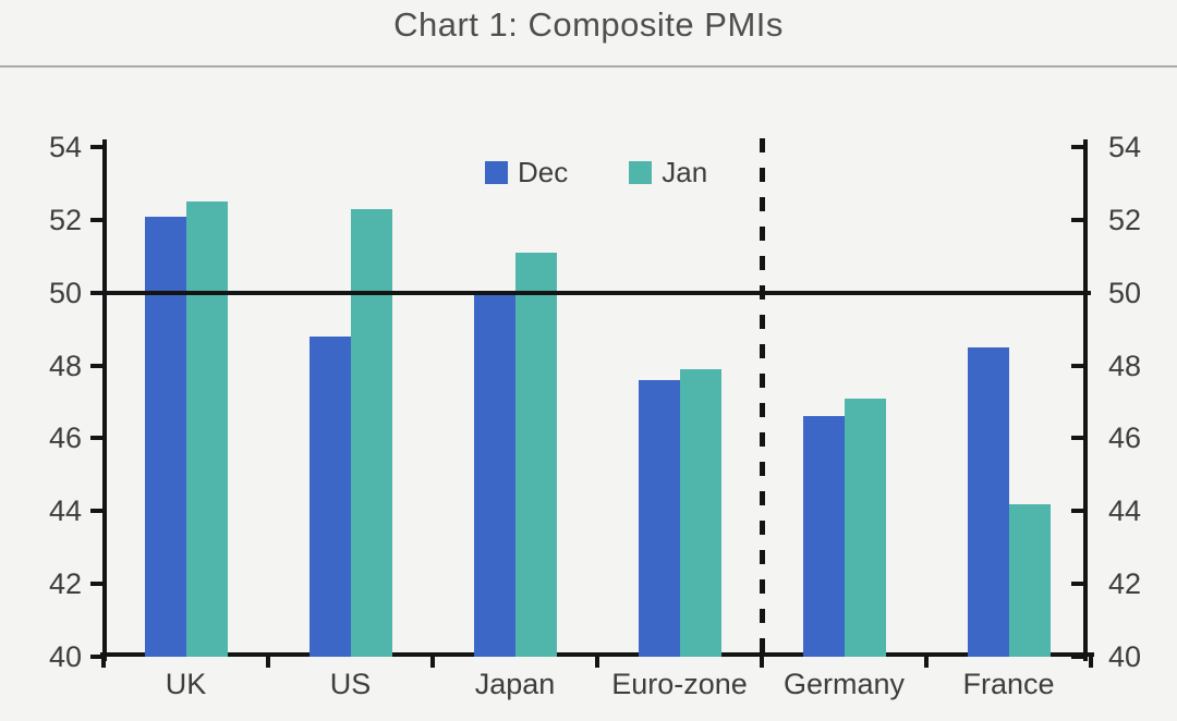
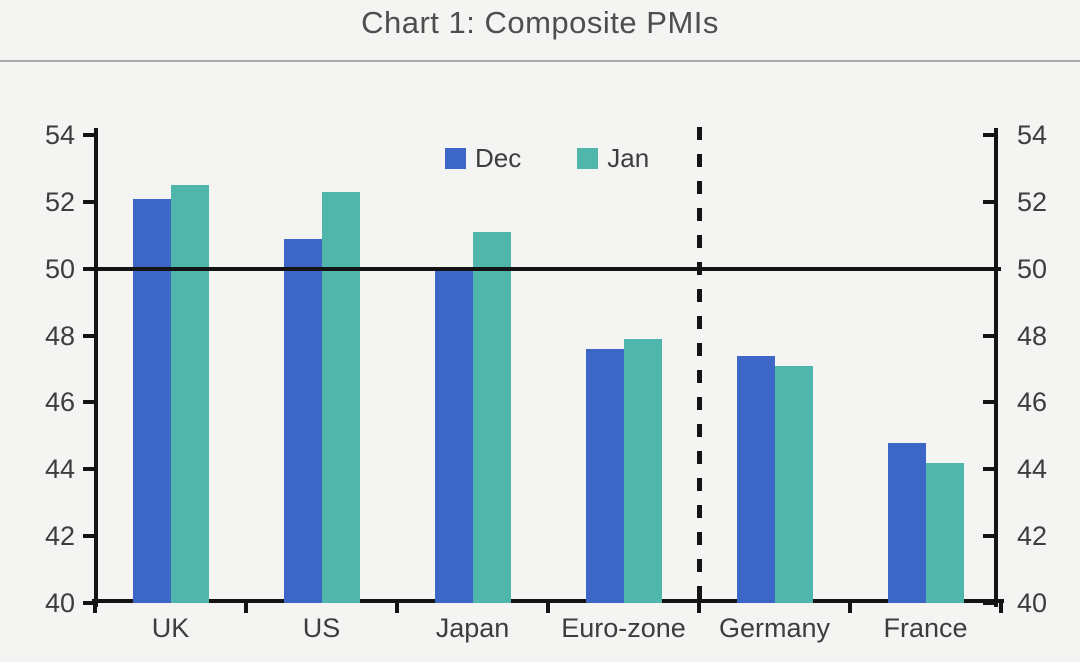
Dec/US: 48.8 -> 50.9
Dec/Germany: 46.6 -> 47.4
Dec/France: 48.5 -> 44.8
